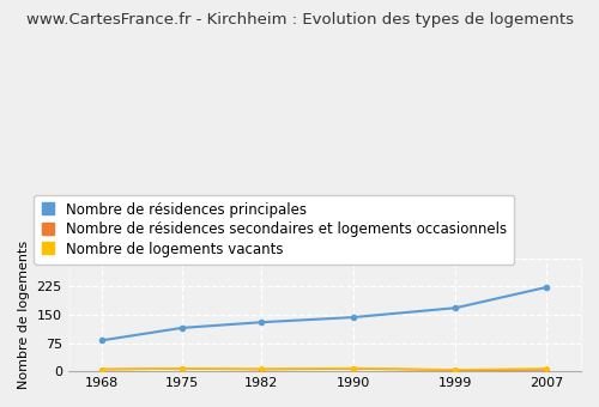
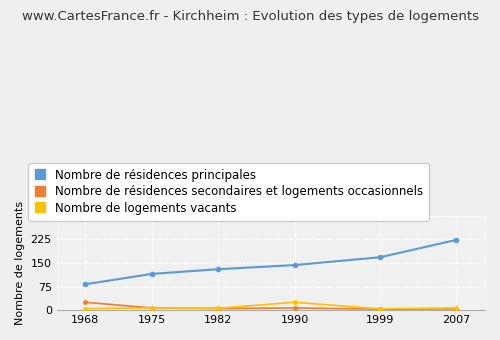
Nombre de résidences secondaires et logements occasionnels/1968: 5 -> 25
Nombre de logements vacants/1990: 8 -> 25
